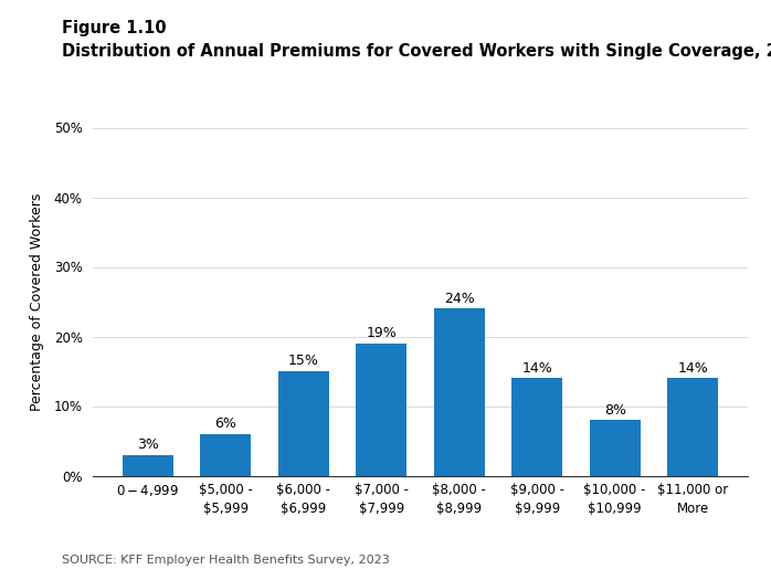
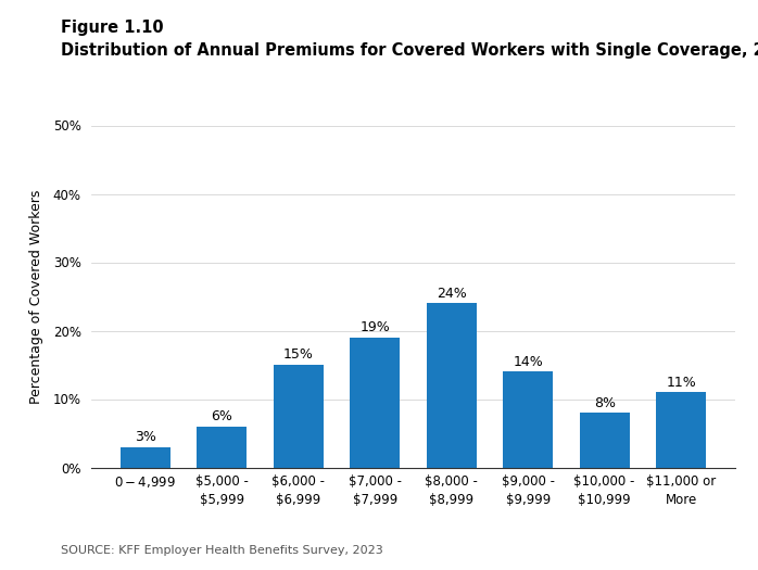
$11,000 or More: 14% -> 11%
